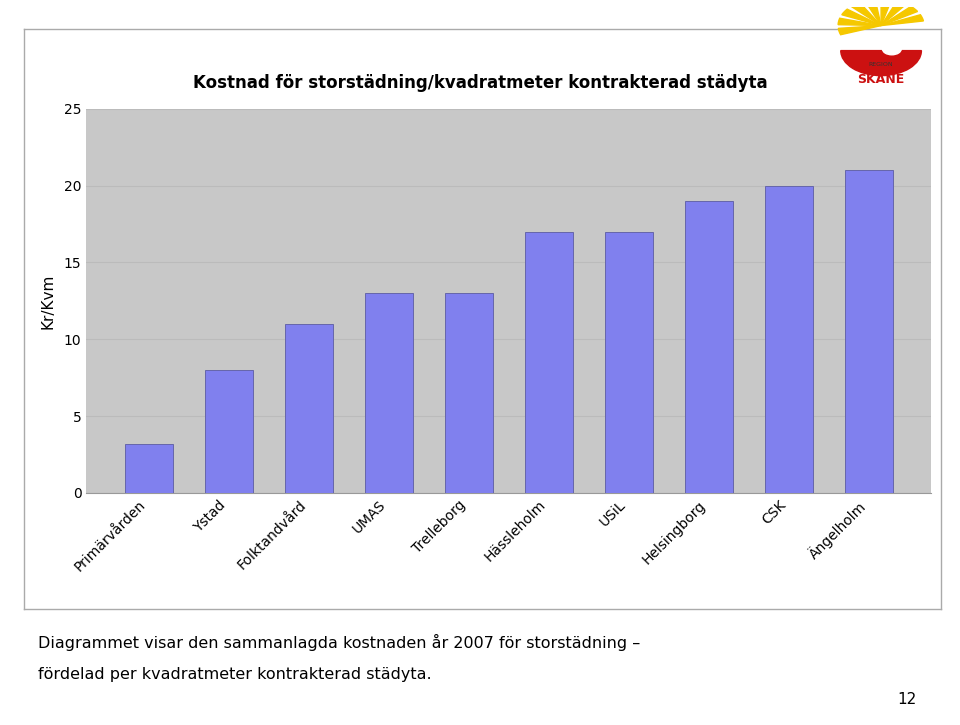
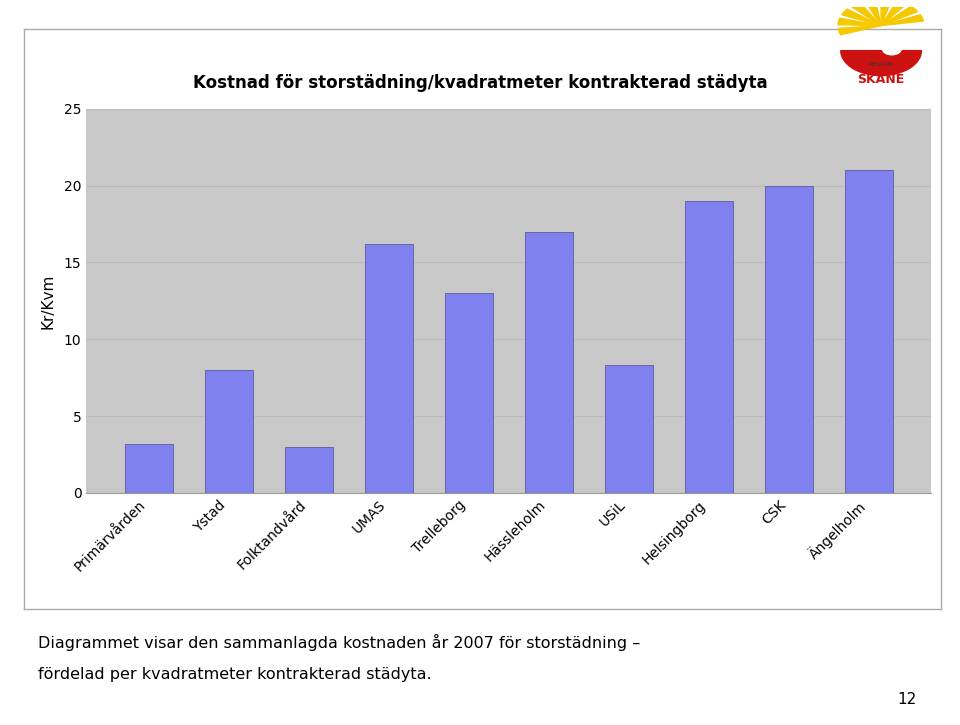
Folktandvård: 11.0 -> 3.0
UMAS: 13.0 -> 16.2
USiL: 17.0 -> 8.3
